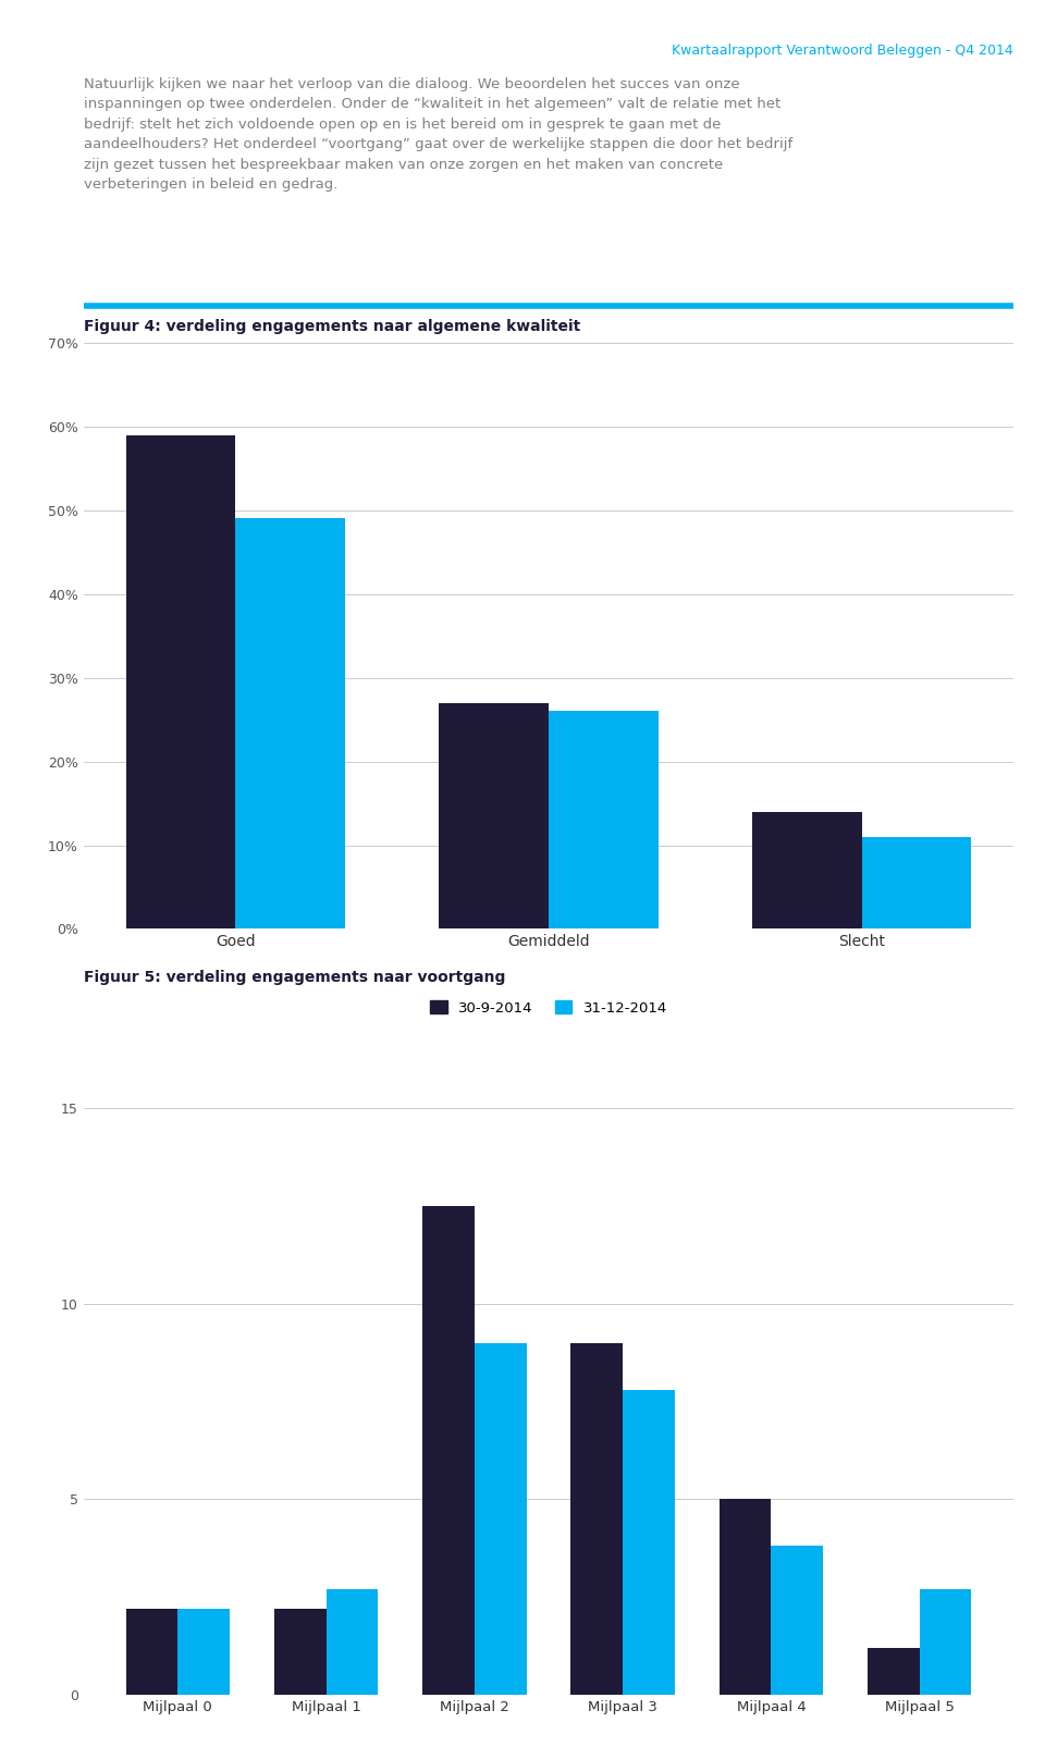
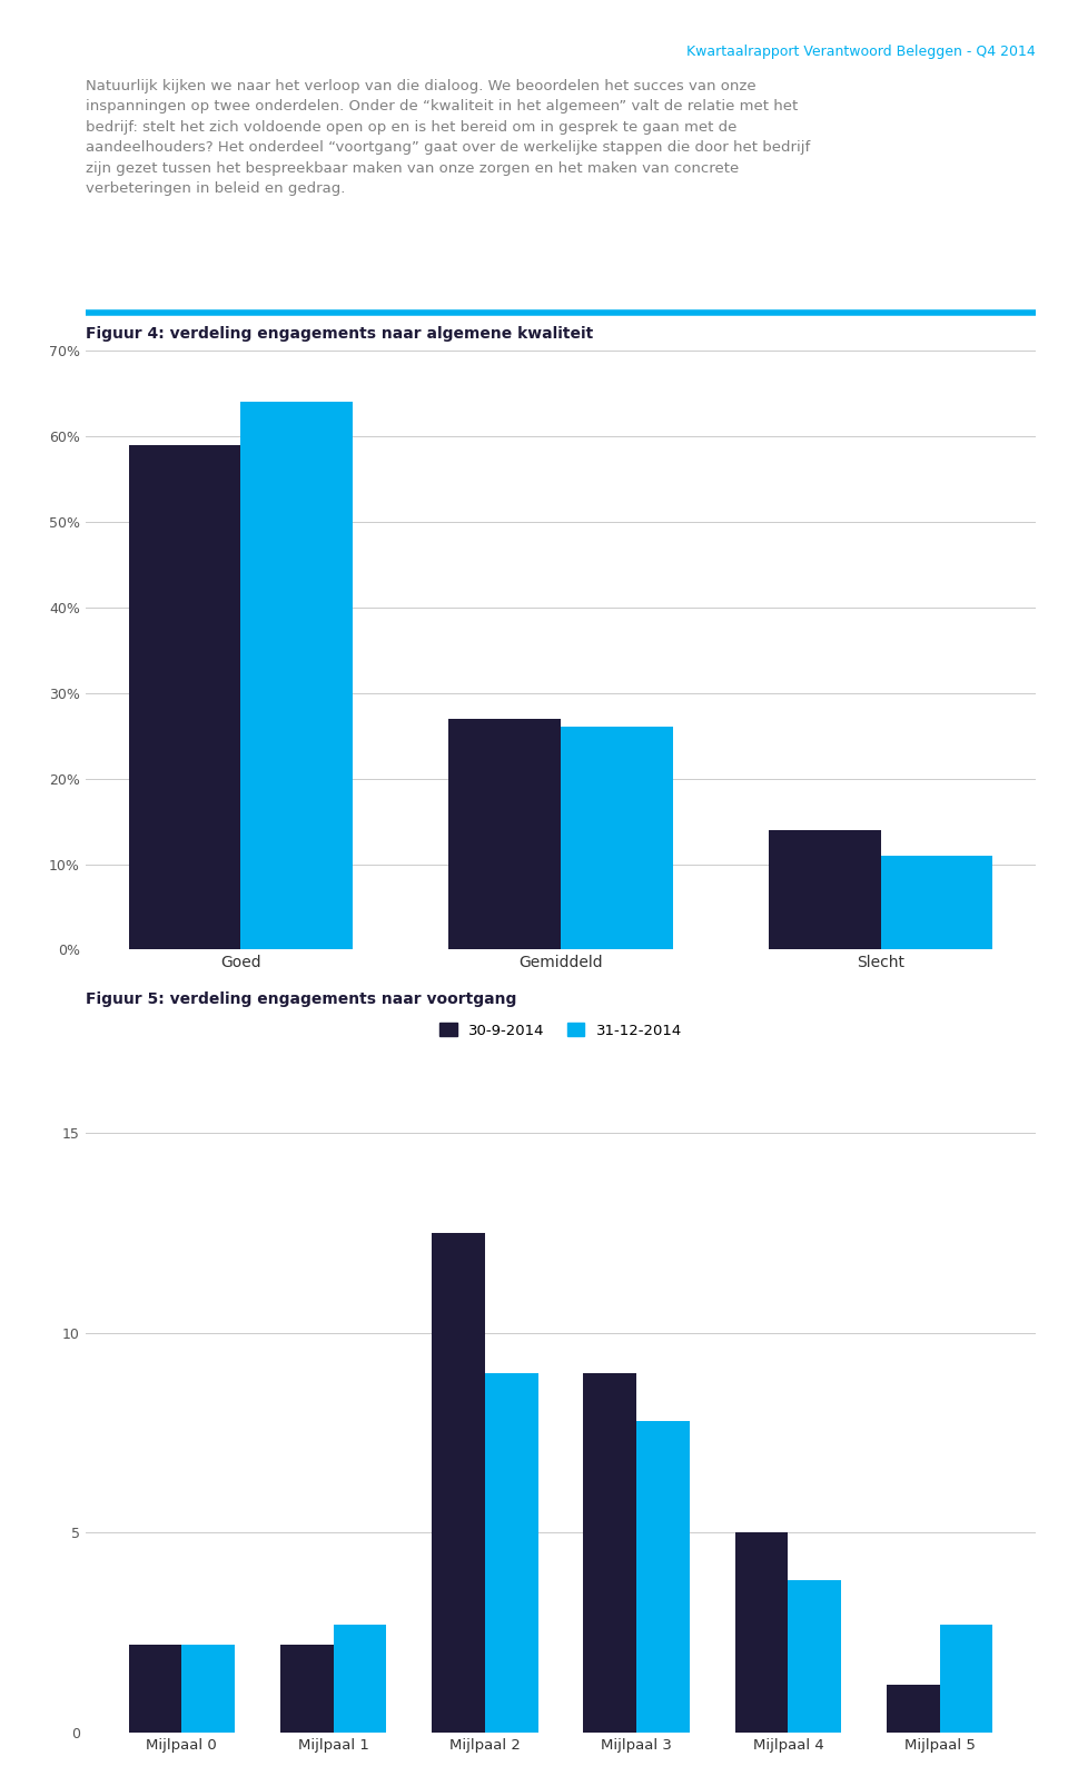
Figuur 4: verdeling engagements naar algemene kwaliteit/31-12-2014/Goed: 49% -> 64%
